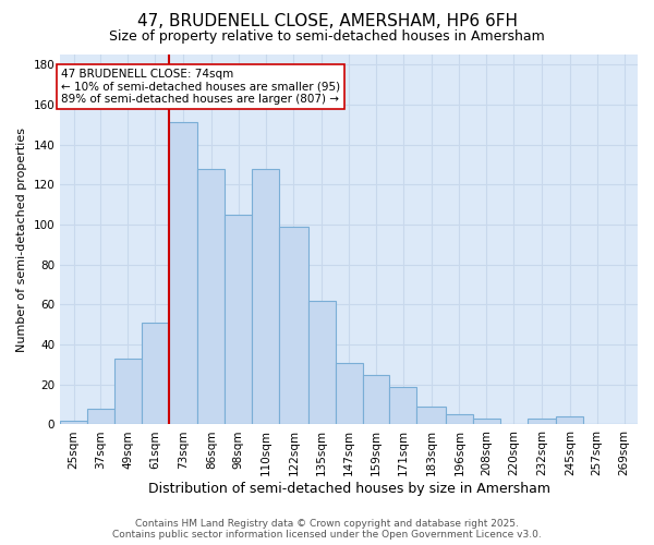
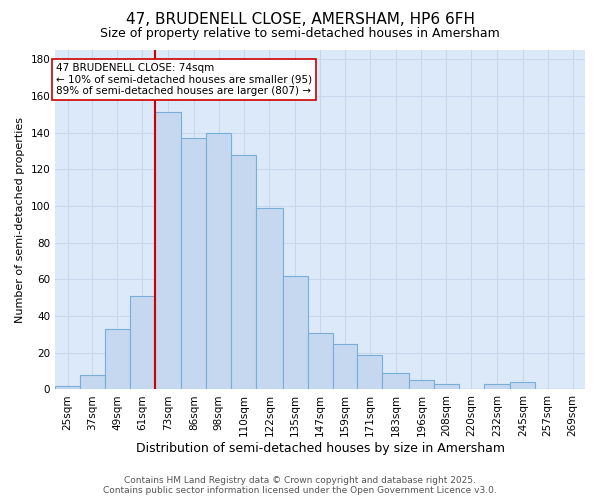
86sqm: 128 -> 137
98sqm: 105 -> 140
